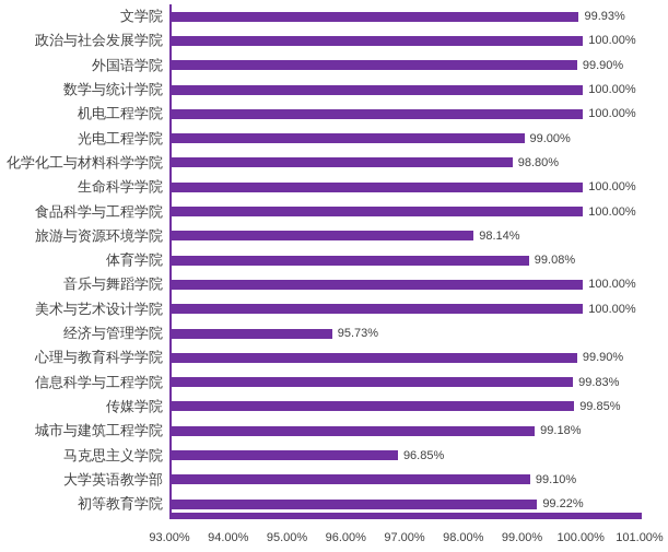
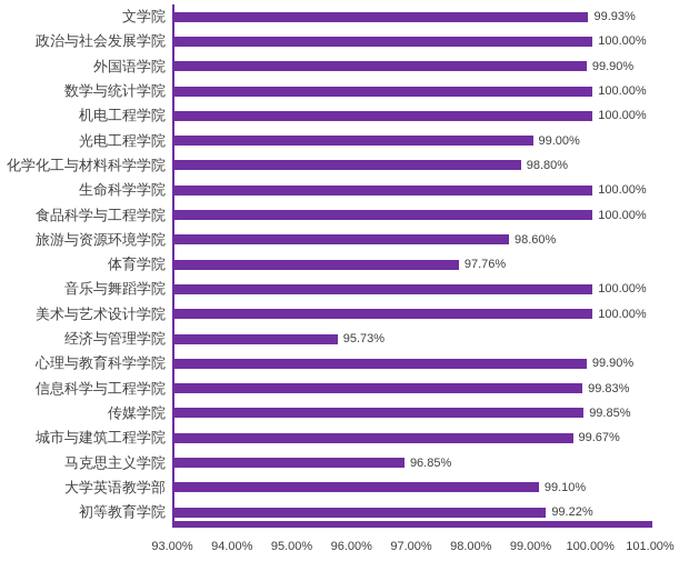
旅游与资源环境学院: 98.14% -> 98.60%
体育学院: 99.08% -> 97.76%
城市与建筑工程学院: 99.18% -> 99.67%
